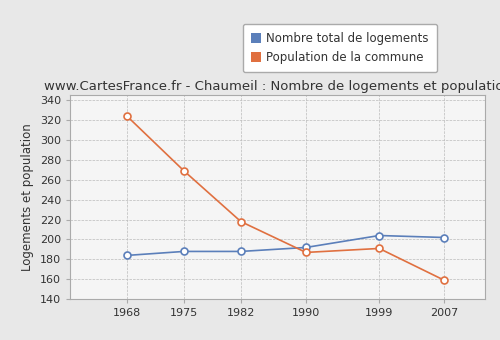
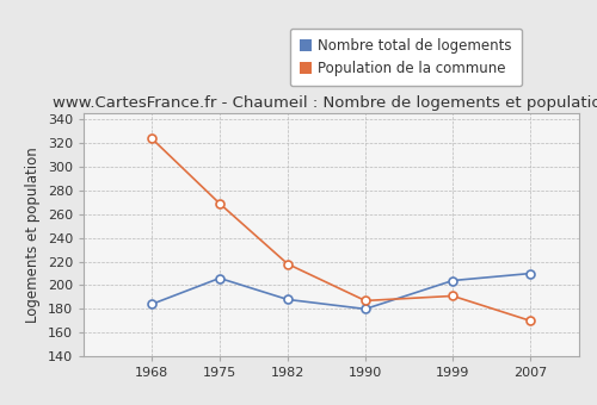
Nombre total de logements/1975: 188 -> 206
Nombre total de logements/1990: 192 -> 180
Nombre total de logements/2007: 202 -> 210
Population de la commune/2007: 159 -> 170
